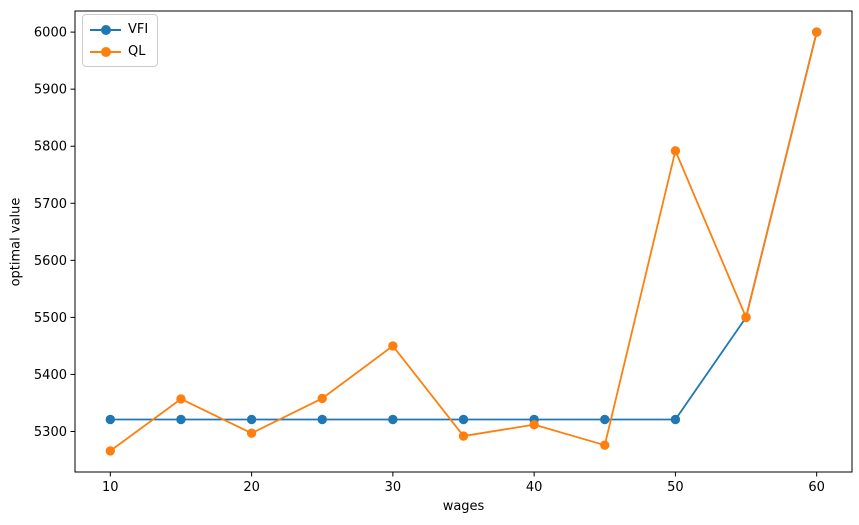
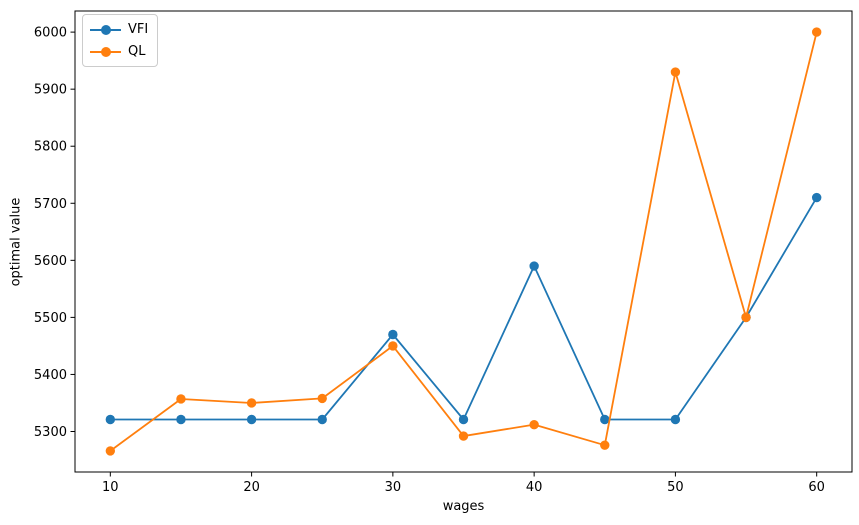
QL/20: 5300 -> 5350
VFI/30: 5320 -> 5470
VFI/40: 5320 -> 5590
QL/50: 5790 -> 5930
VFI/60: 6000 -> 5710
